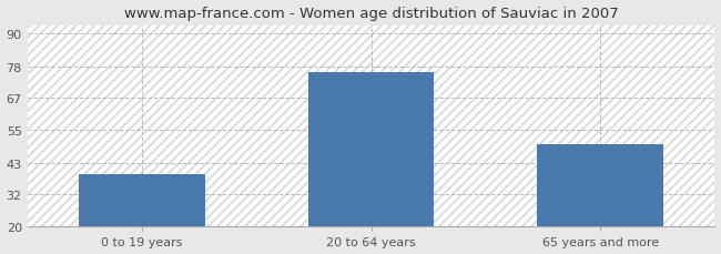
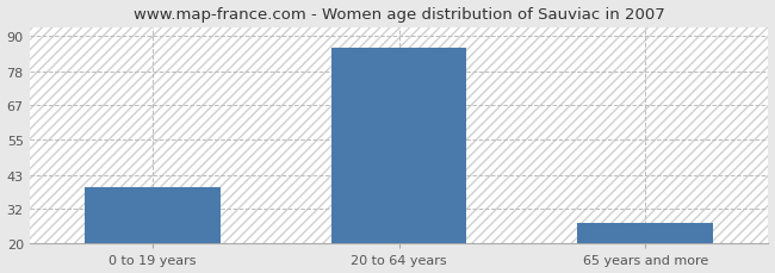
20 to 64 years: 76 -> 86
65 years and more: 50 -> 27
